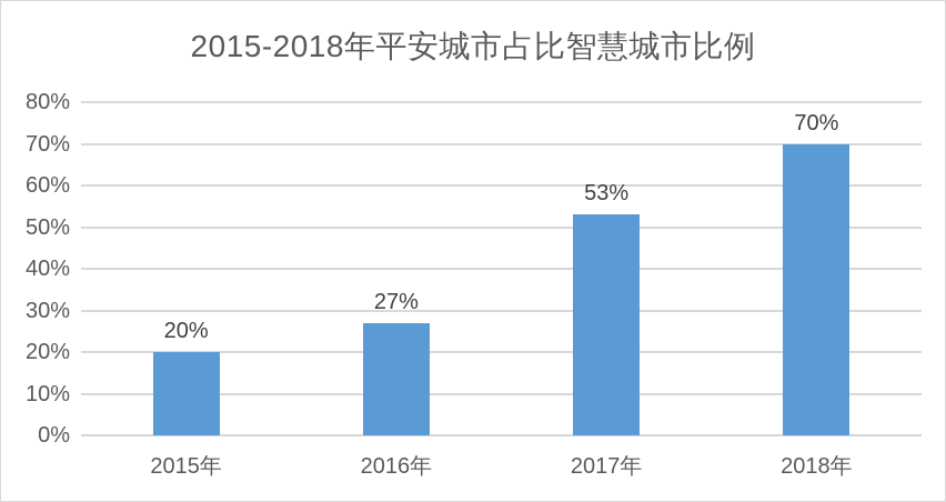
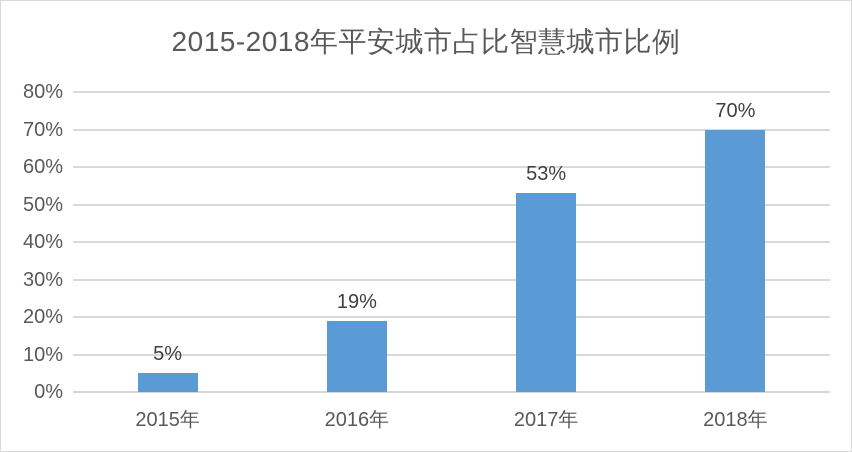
2015年: 20% -> 5%
2016年: 27% -> 19%
